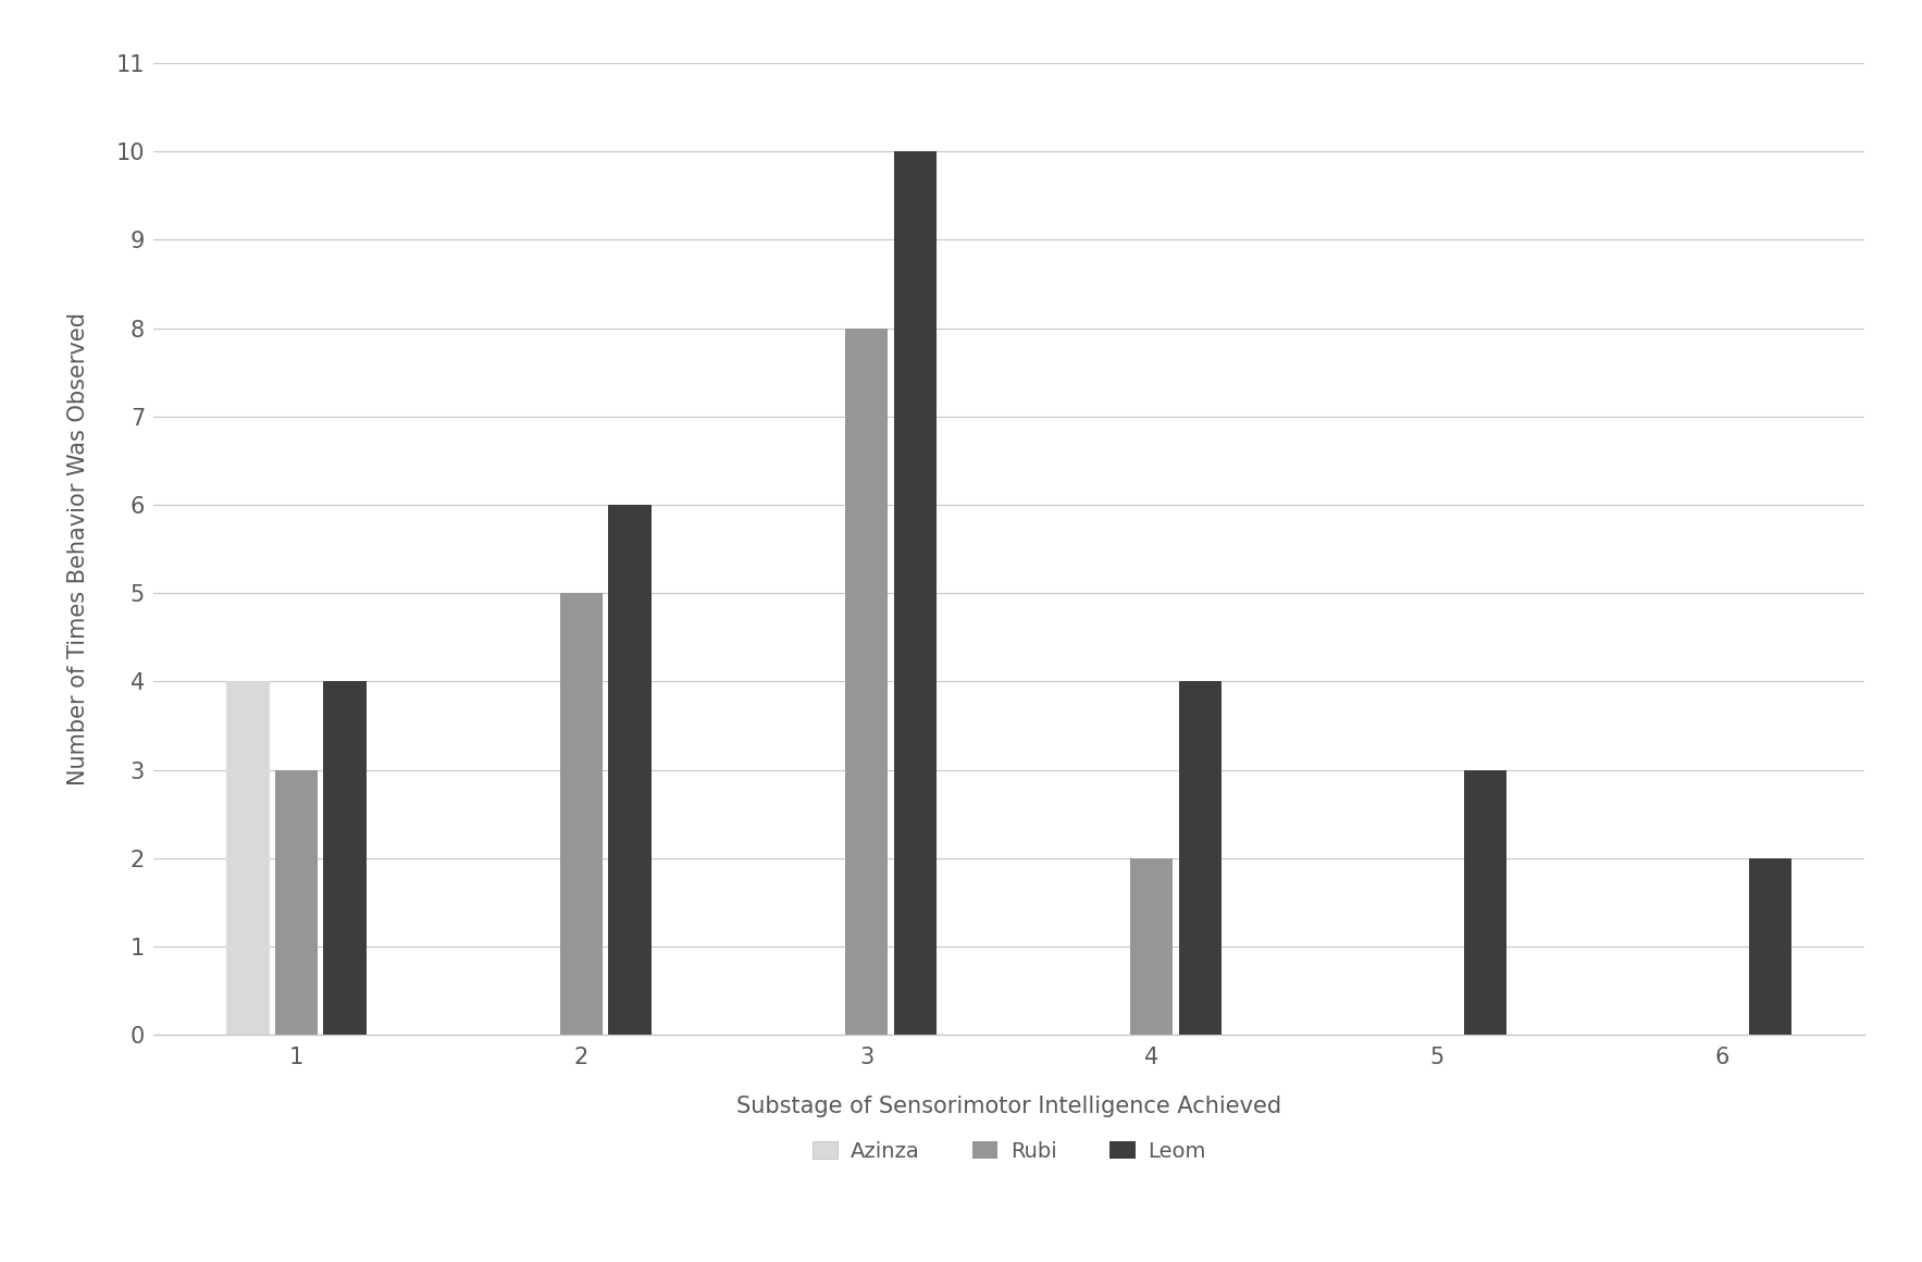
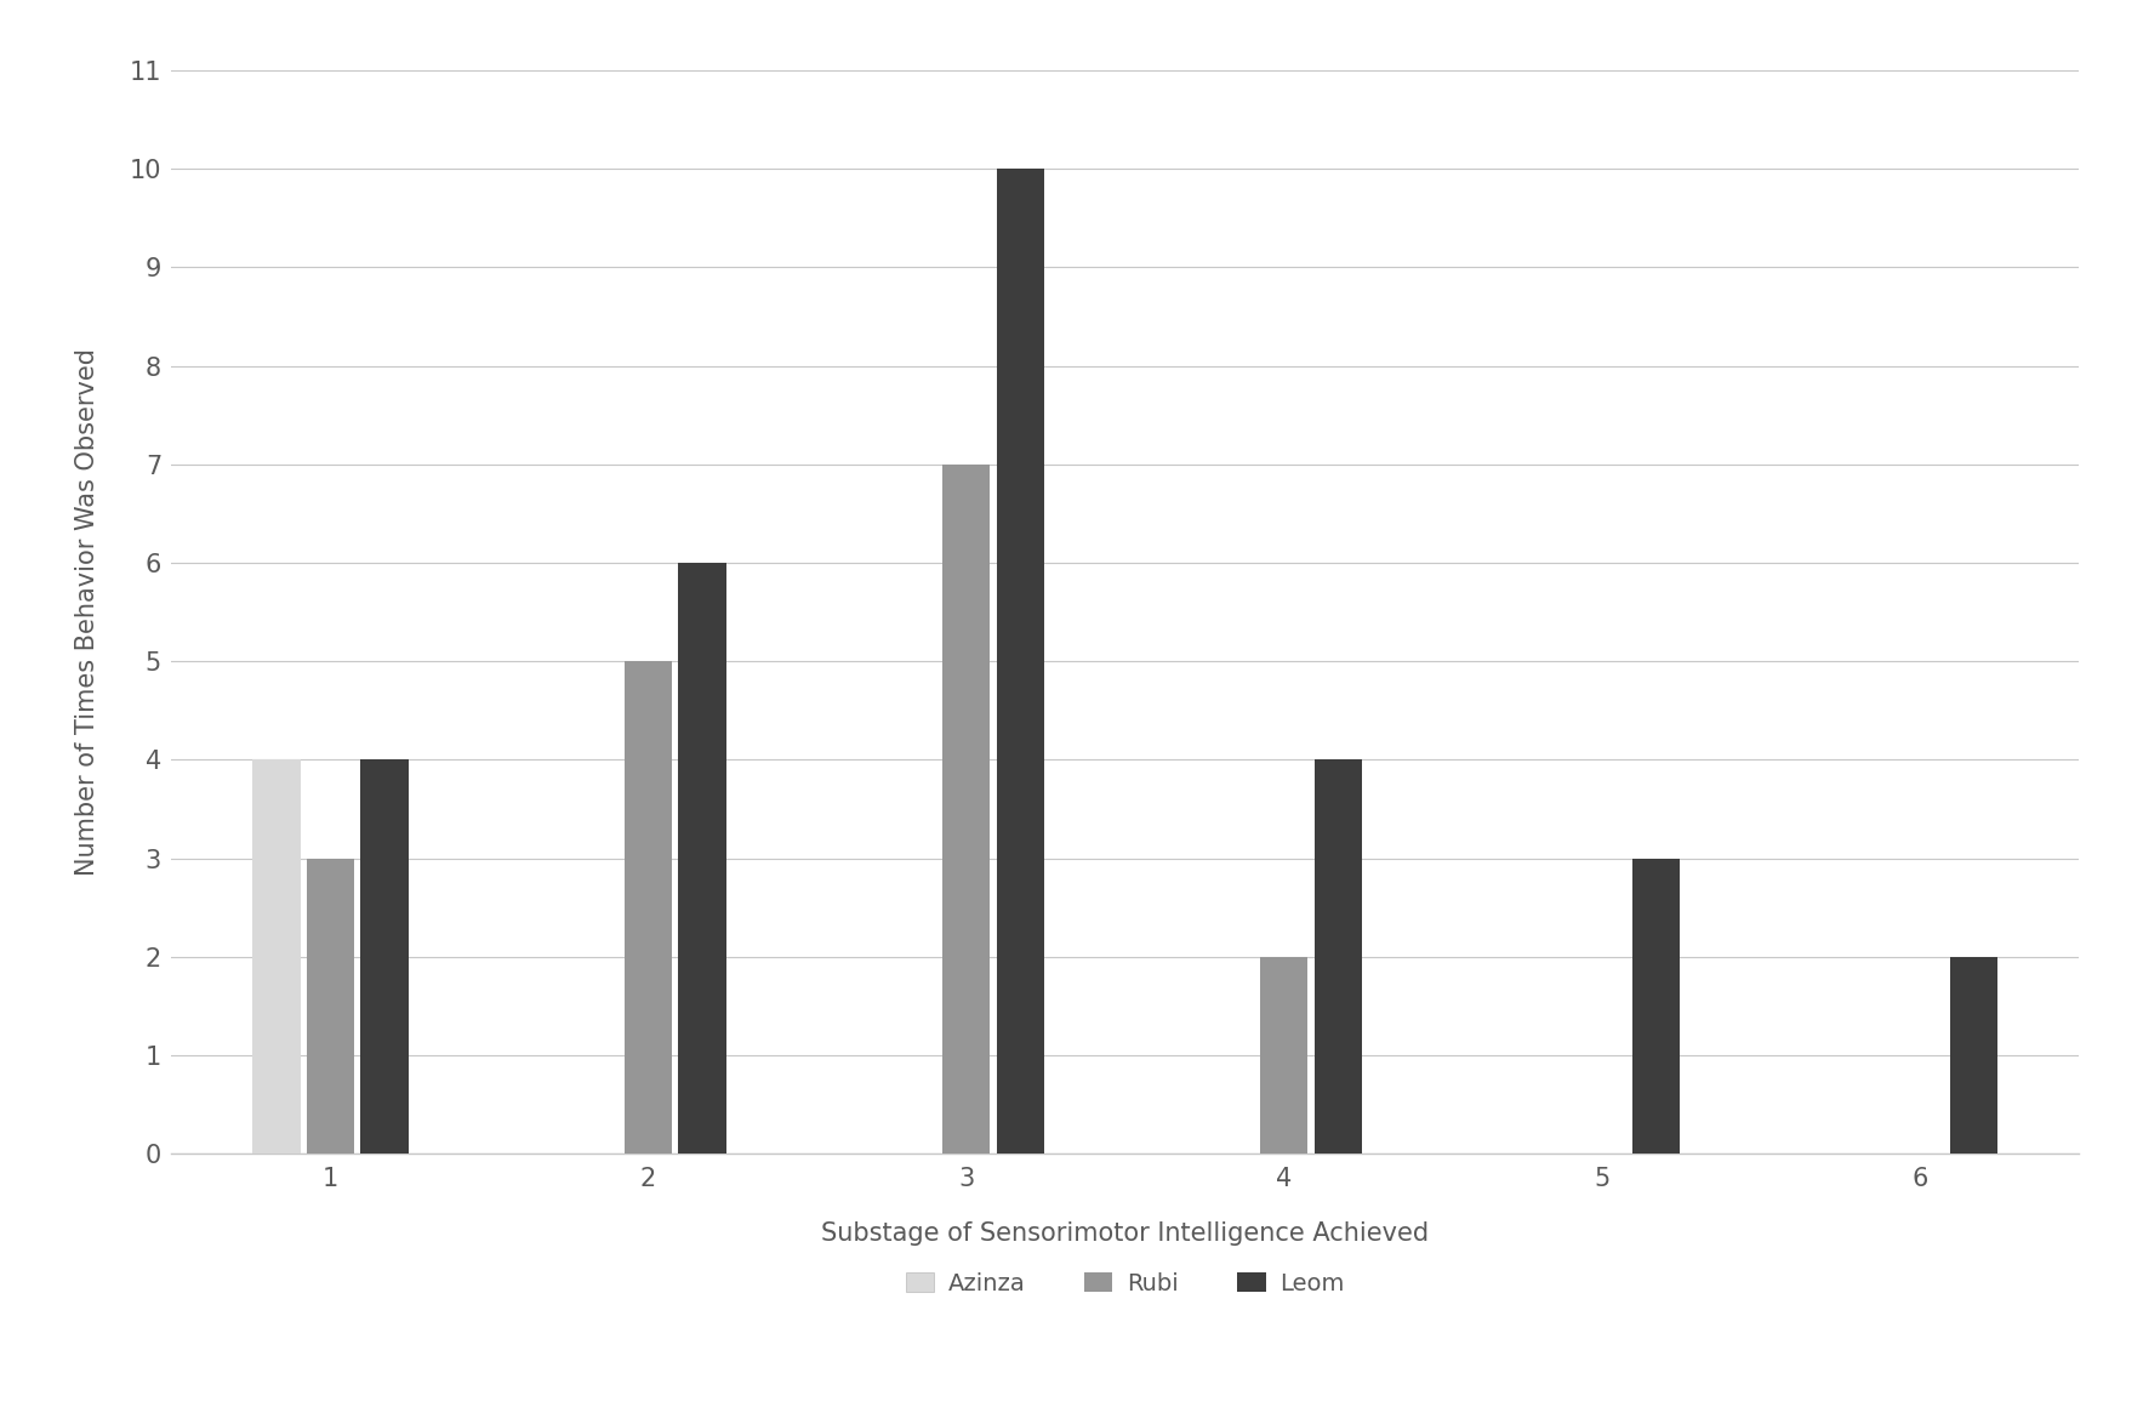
Rubi/3: 8 -> 7
